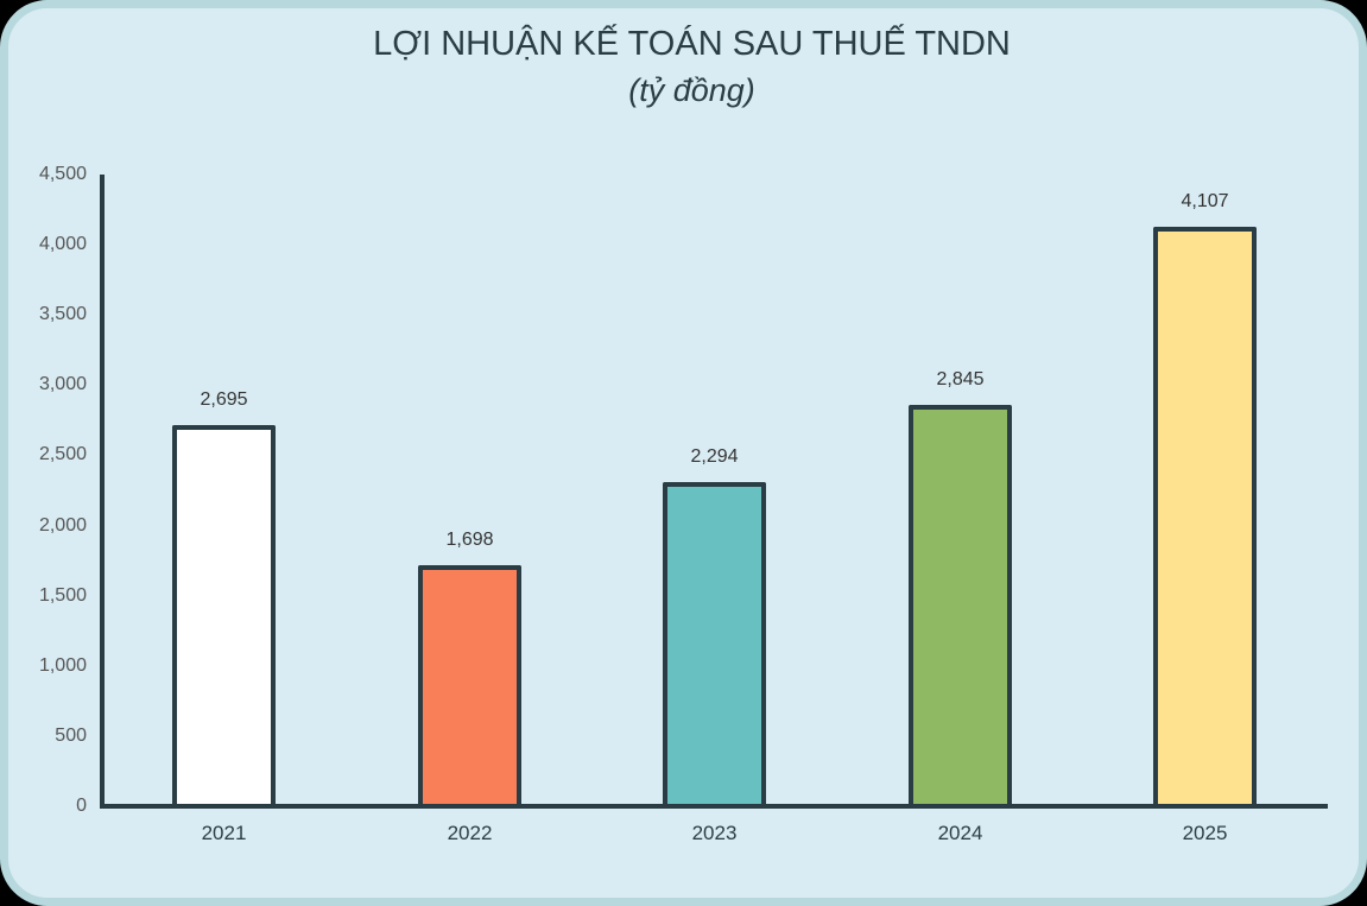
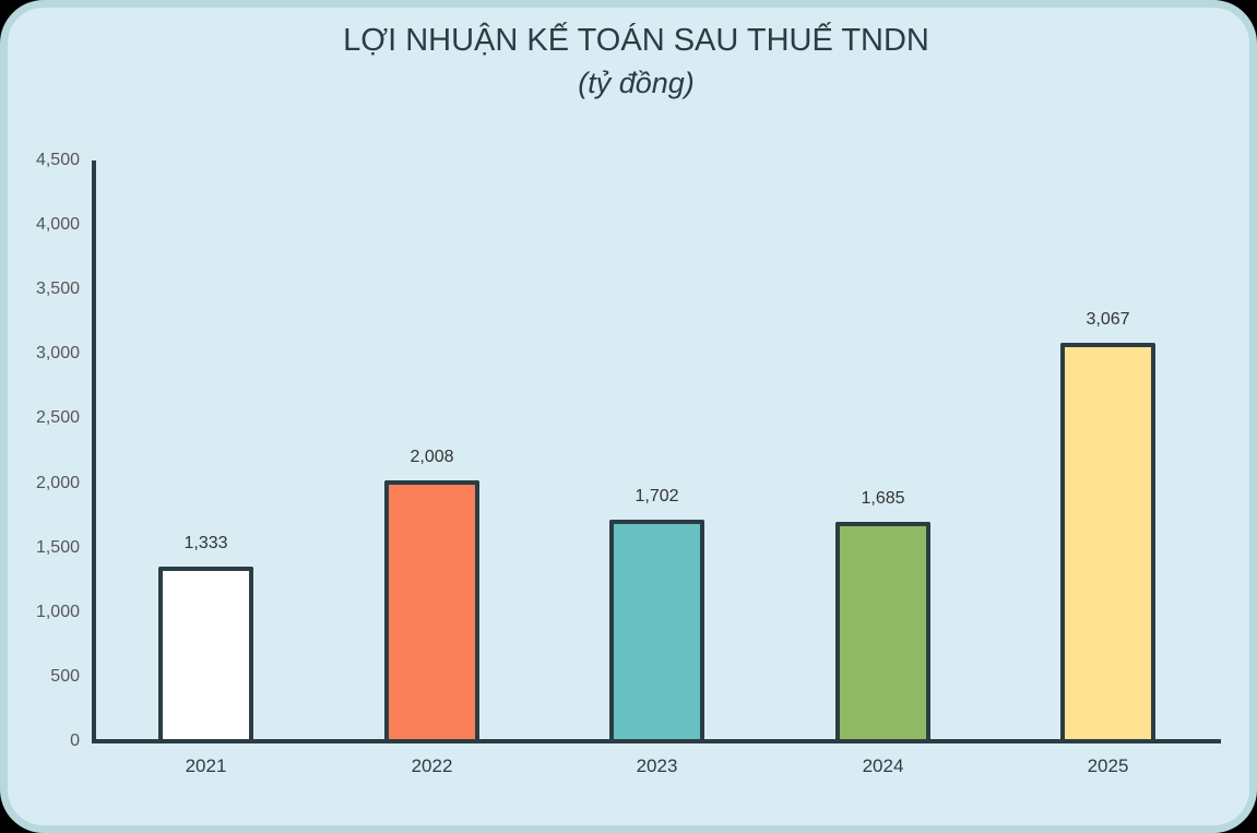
2021: 2,695 -> 1,333
2022: 1,698 -> 2,008
2023: 2,294 -> 1,702
2024: 2,845 -> 1,685
2025: 4,107 -> 3,067
